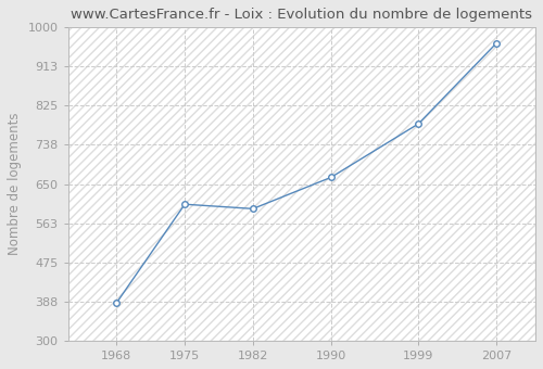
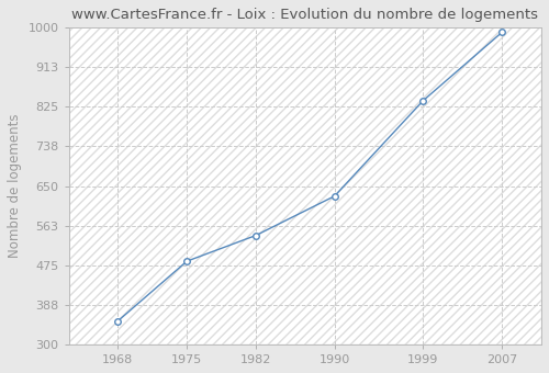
1968: 385 -> 352
1975: 605 -> 484
1982: 595 -> 541
1990: 665 -> 628
1999: 785 -> 839
2007: 965 -> 990
